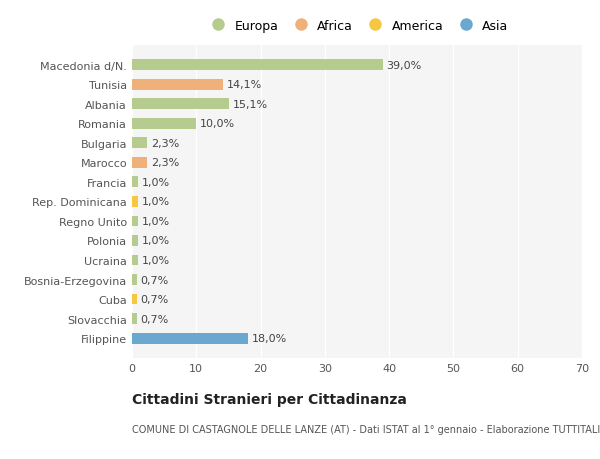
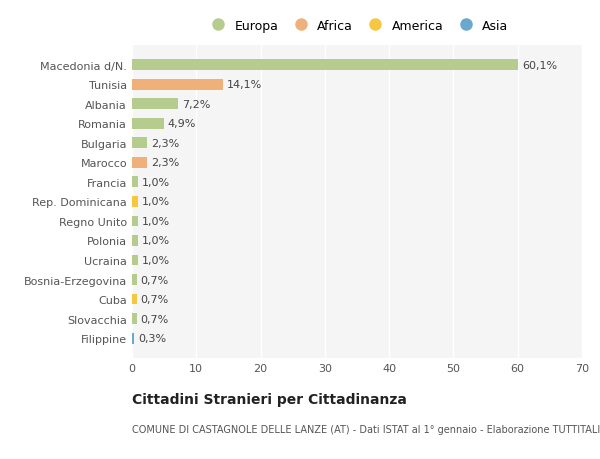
Macedonia d/N.: 39,0% -> 60,1%
Albania: 15,1% -> 7,2%
Romania: 10,0% -> 4,9%
Filippine: 18,0% -> 0,3%
